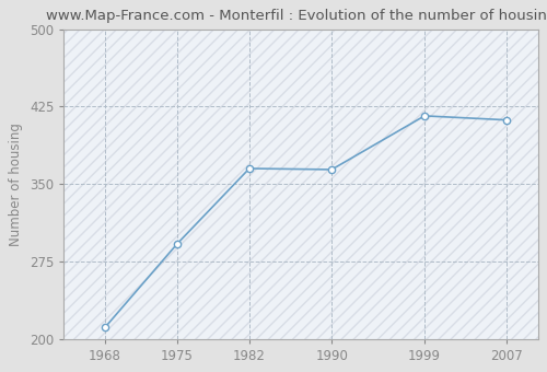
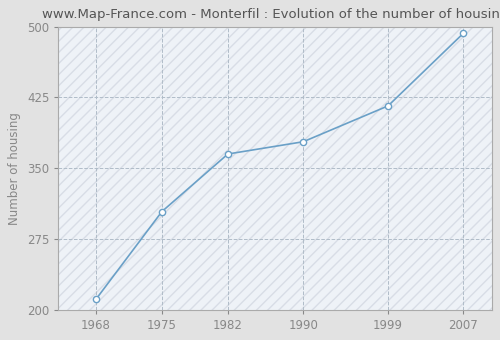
1975: 292 -> 304
1990: 364 -> 378
2007: 412 -> 493
